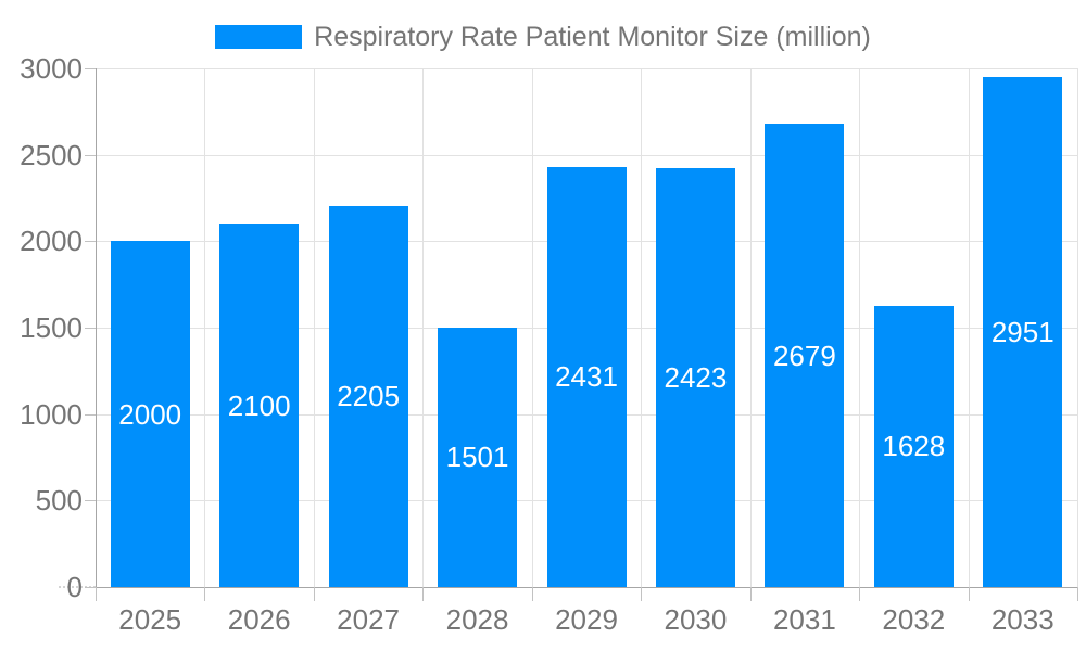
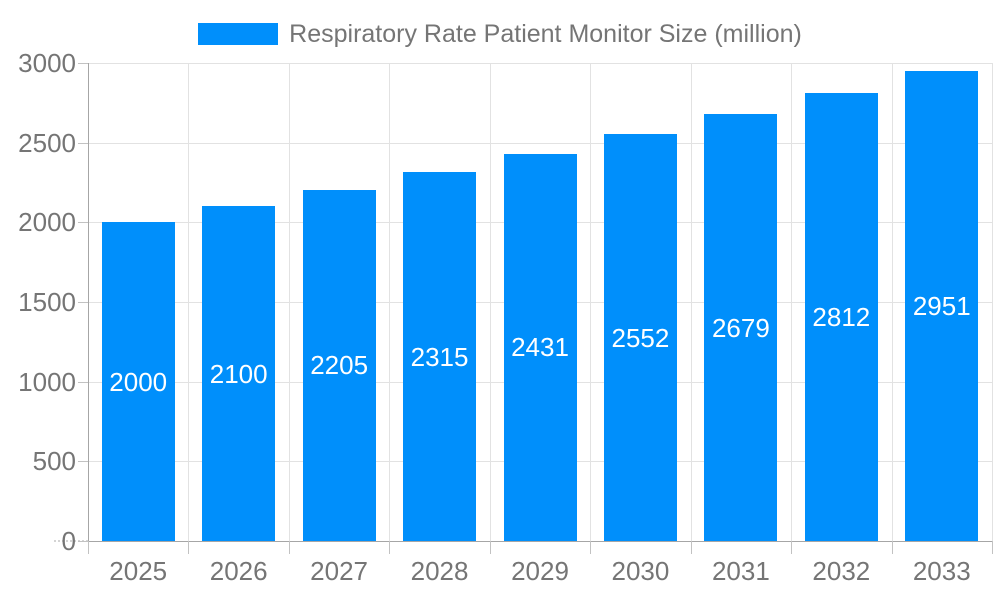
2028: 1501 -> 2315
2030: 2423 -> 2552
2032: 1628 -> 2812
